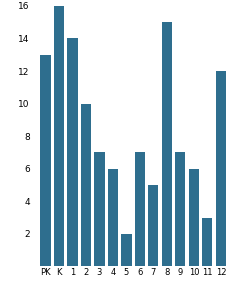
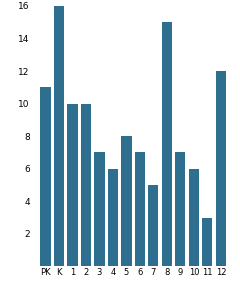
PK: 13 -> 11
1: 14 -> 10
5: 2 -> 8
